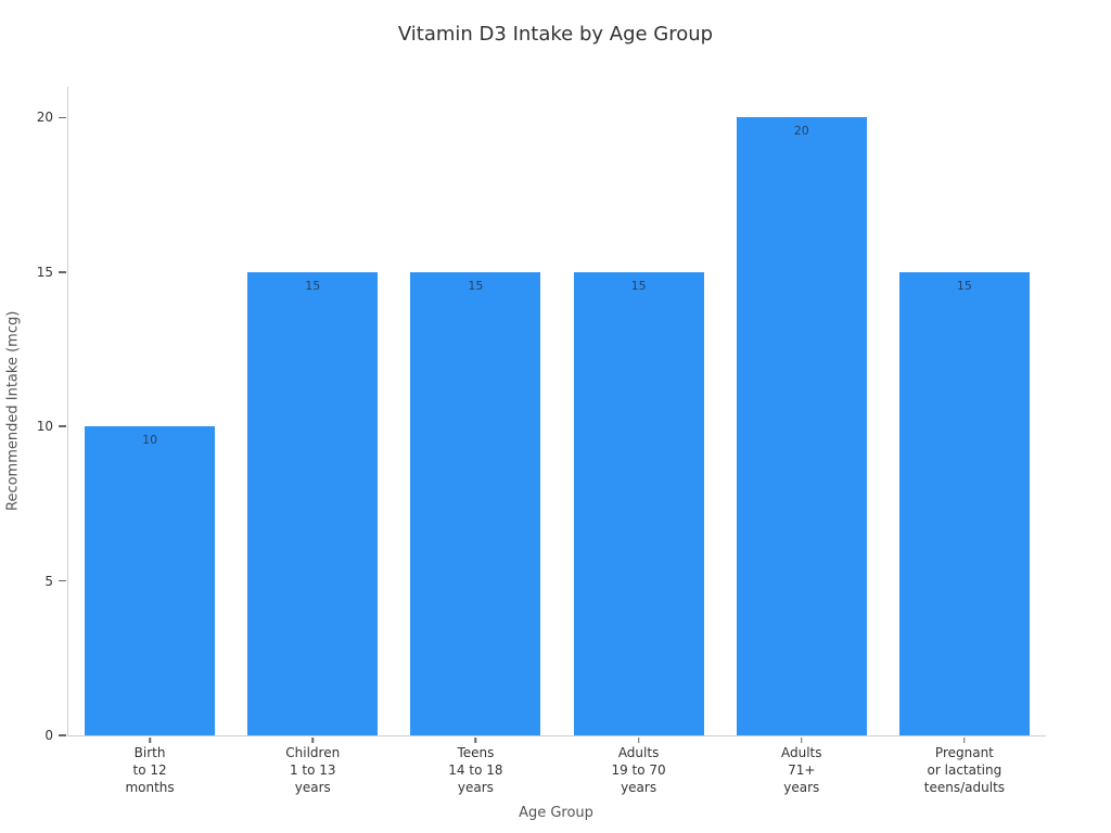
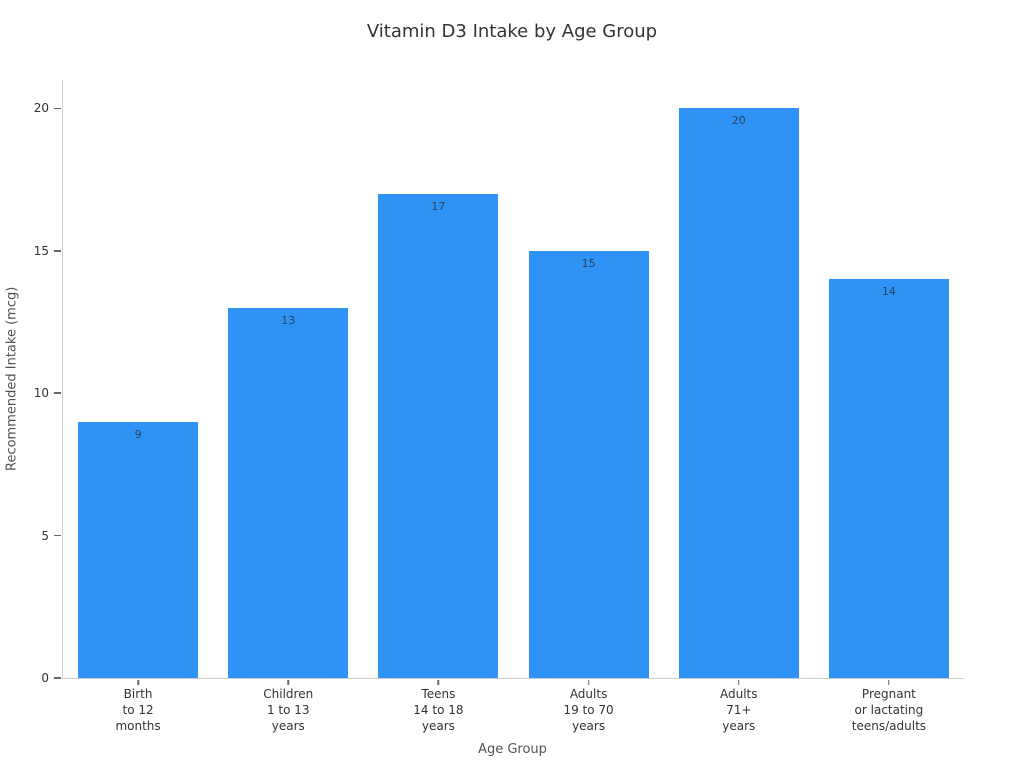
Birth to 12 months: 10 -> 9
Children 1 to 13 years: 15 -> 13
Teens 14 to 18 years: 15 -> 17
Pregnant or lactating teens/adults: 15 -> 14
